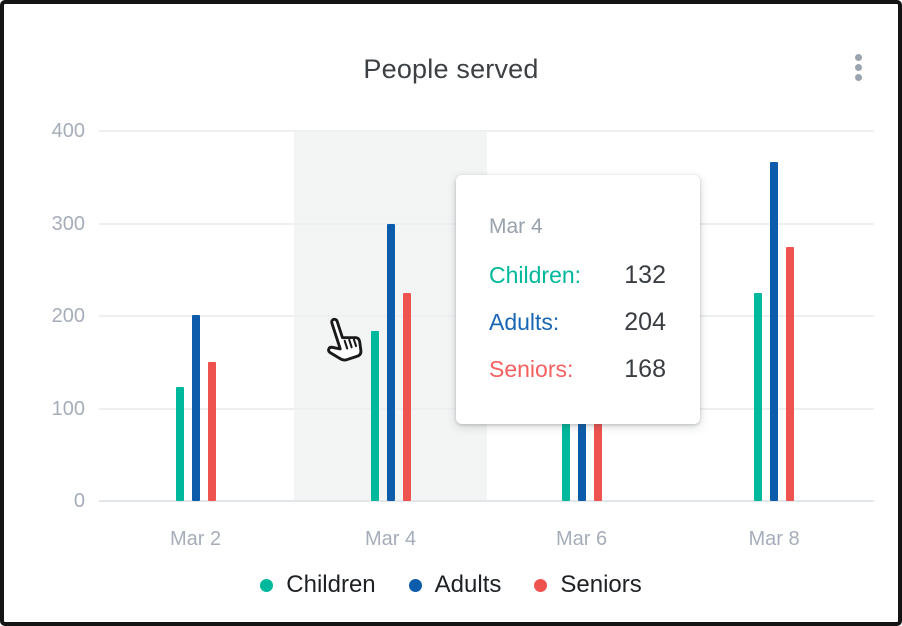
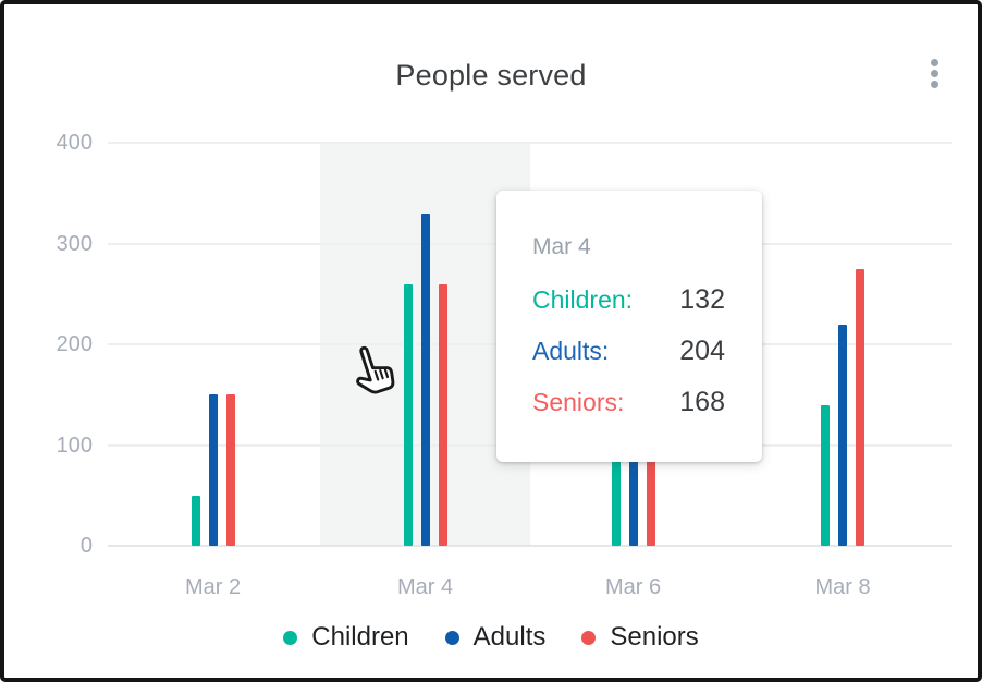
Children/Mar 2: 120 -> 50
Adults/Mar 2: 200 -> 150
Children/Mar 4: 180 -> 260
Adults/Mar 4: 300 -> 330
Seniors/Mar 4: 220 -> 260
Children/Mar 8: 220 -> 140
Adults/Mar 8: 370 -> 220
